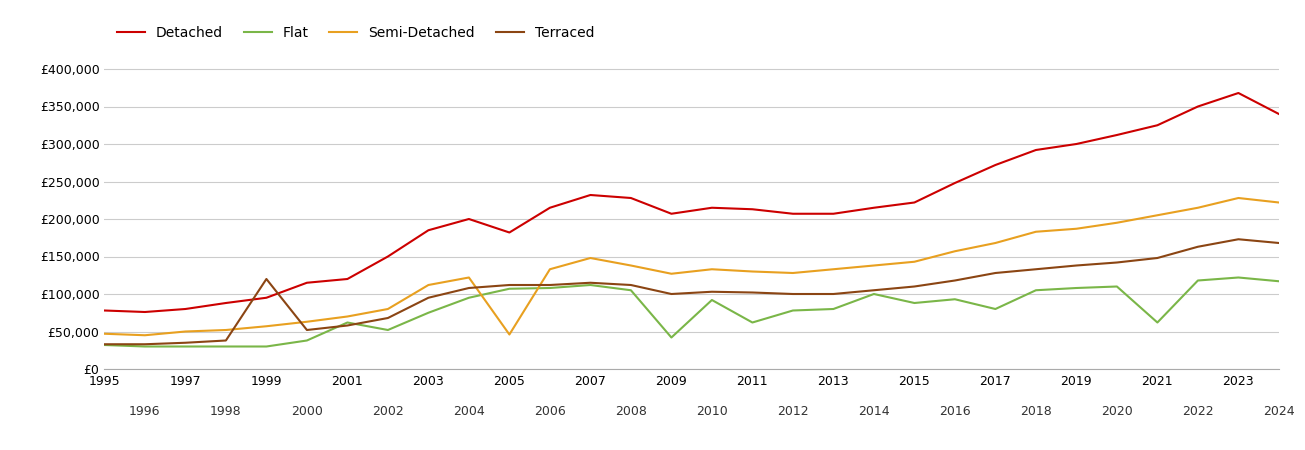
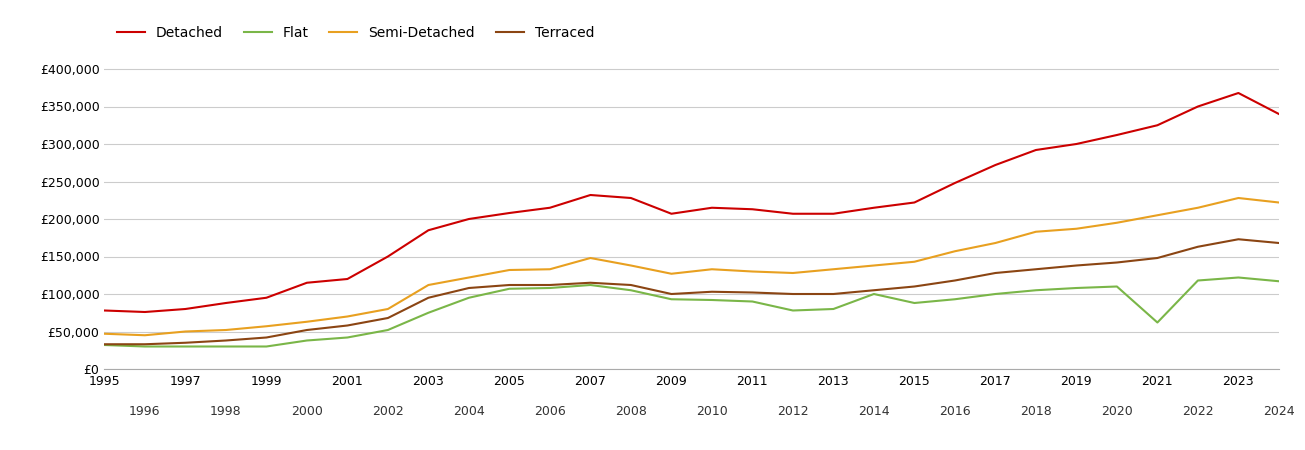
Terraced/1999: £120,000 -> £42,000
Flat/2001: £62,000 -> £42,000
Detached/2005: £182,000 -> £208,000
Semi-Detached/2005: £46,000 -> £132,000
Flat/2009: £42,000 -> £93,000
Flat/2011: £62,000 -> £90,000
Flat/2017: £80,000 -> £100,000
